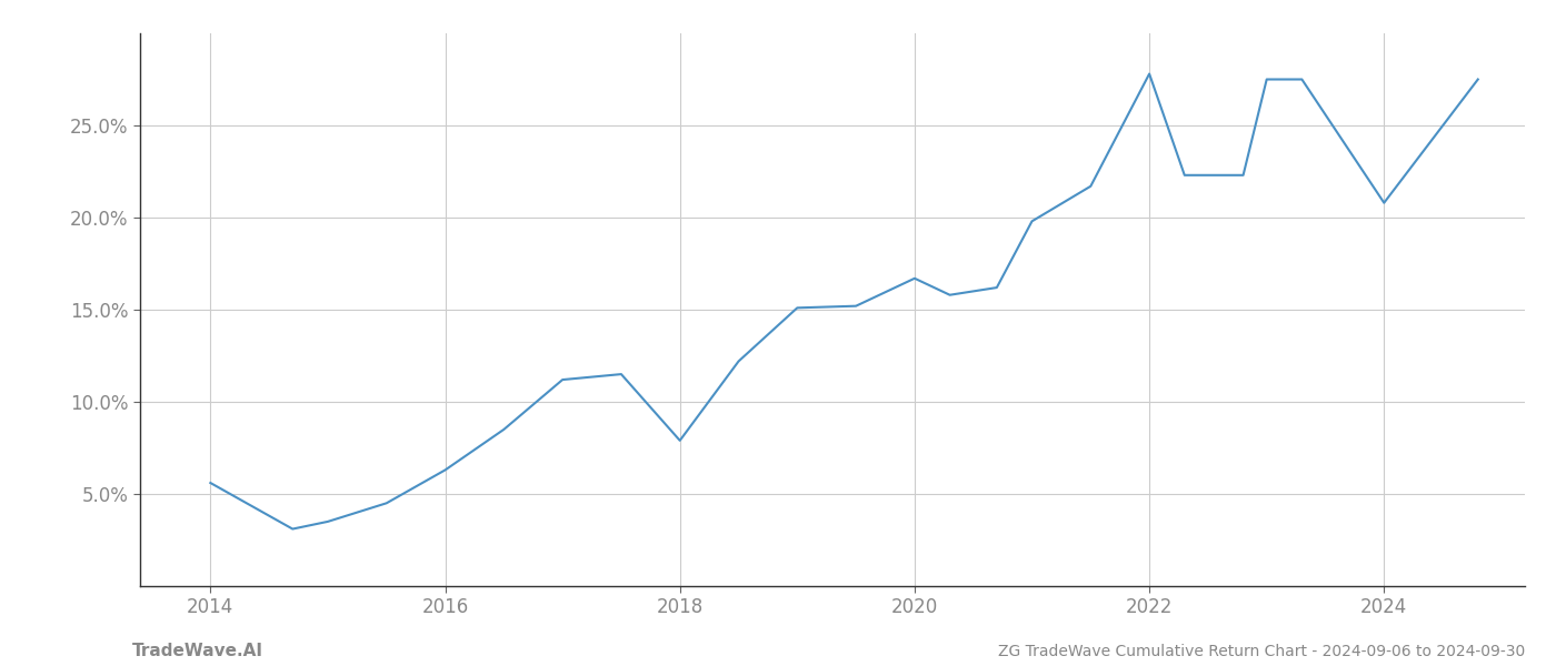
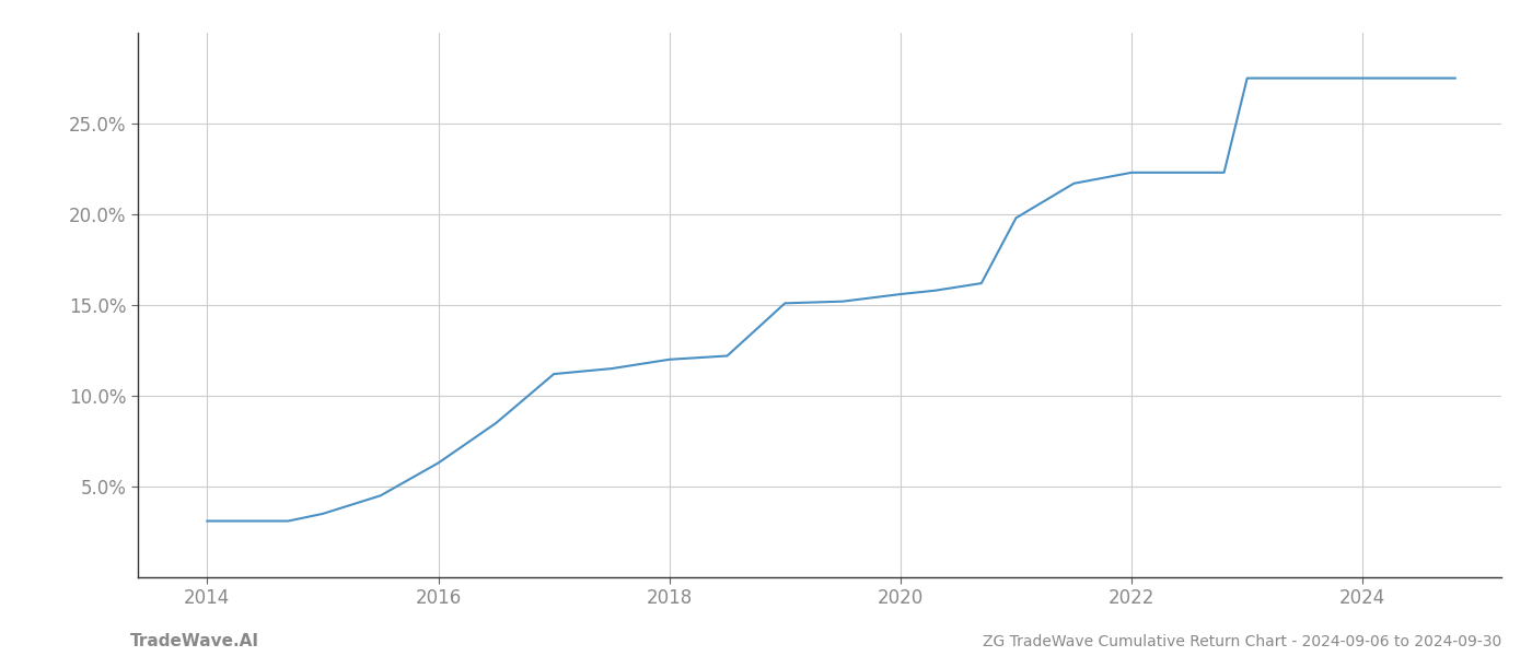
2014: 5.6% -> 3.1%
2018: 7.9% -> 12.0%
2020: 16.7% -> 15.6%
2022: 27.8% -> 22.3%
2024: 20.8% -> 27.5%
